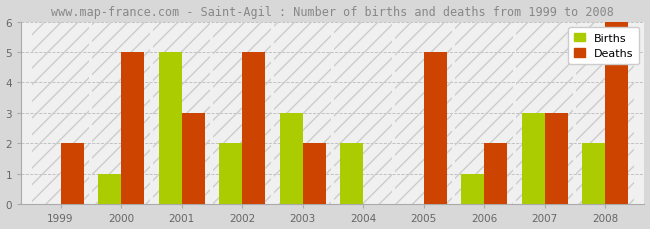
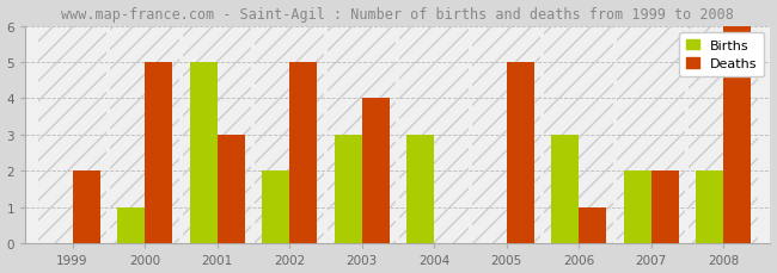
Deaths/2003: 2 -> 4
Births/2004: 2 -> 3
Births/2006: 1 -> 3
Deaths/2006: 2 -> 1
Births/2007: 3 -> 2
Deaths/2007: 3 -> 2
